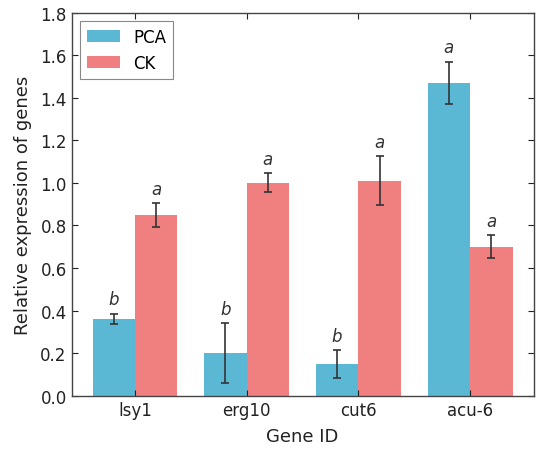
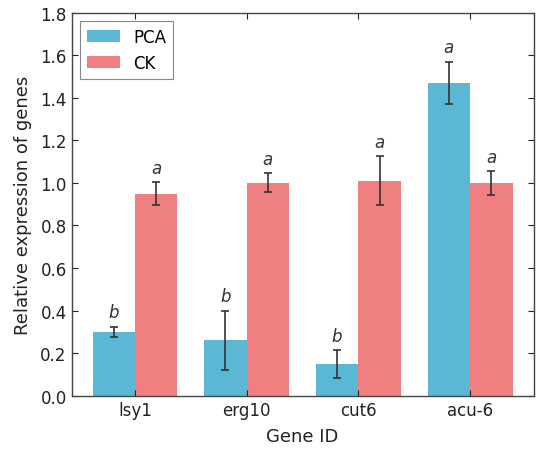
PCA/lsy1: 0.36 -> 0.30
CK/lsy1: 0.85 -> 0.95
PCA/erg10: 0.20 -> 0.26
CK/acu-6: 0.70 -> 1.00
